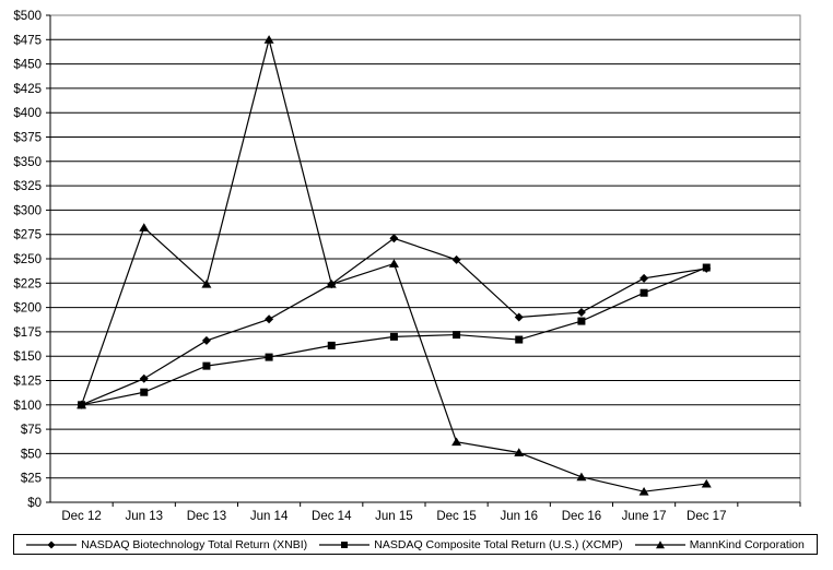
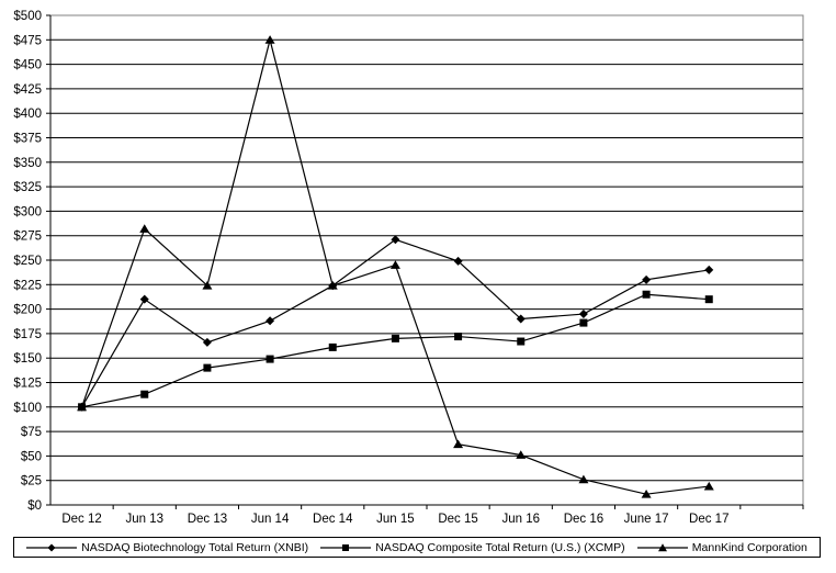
NASDAQ Biotechnology Total Return (XNBI)/Jun 13: $130 -> $210
NASDAQ Composite Total Return (U.S.) (XCMP)/Dec 17: $240 -> $210
